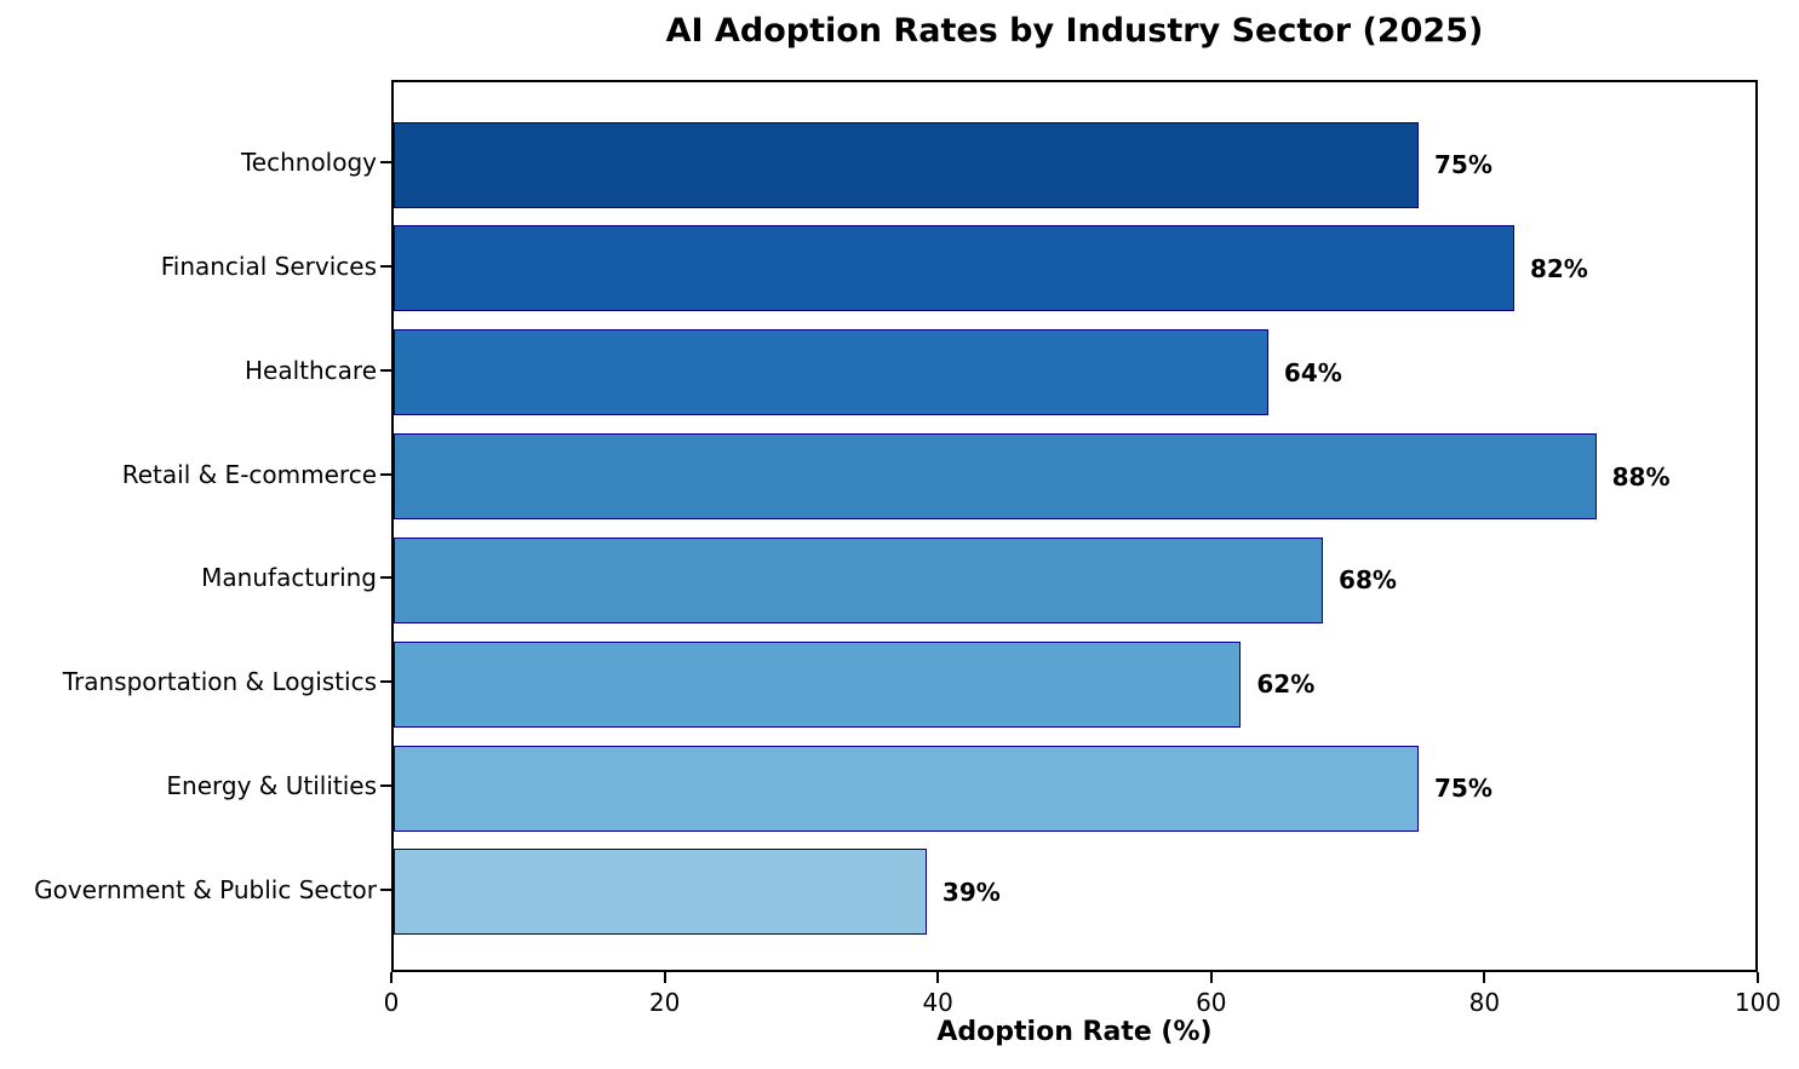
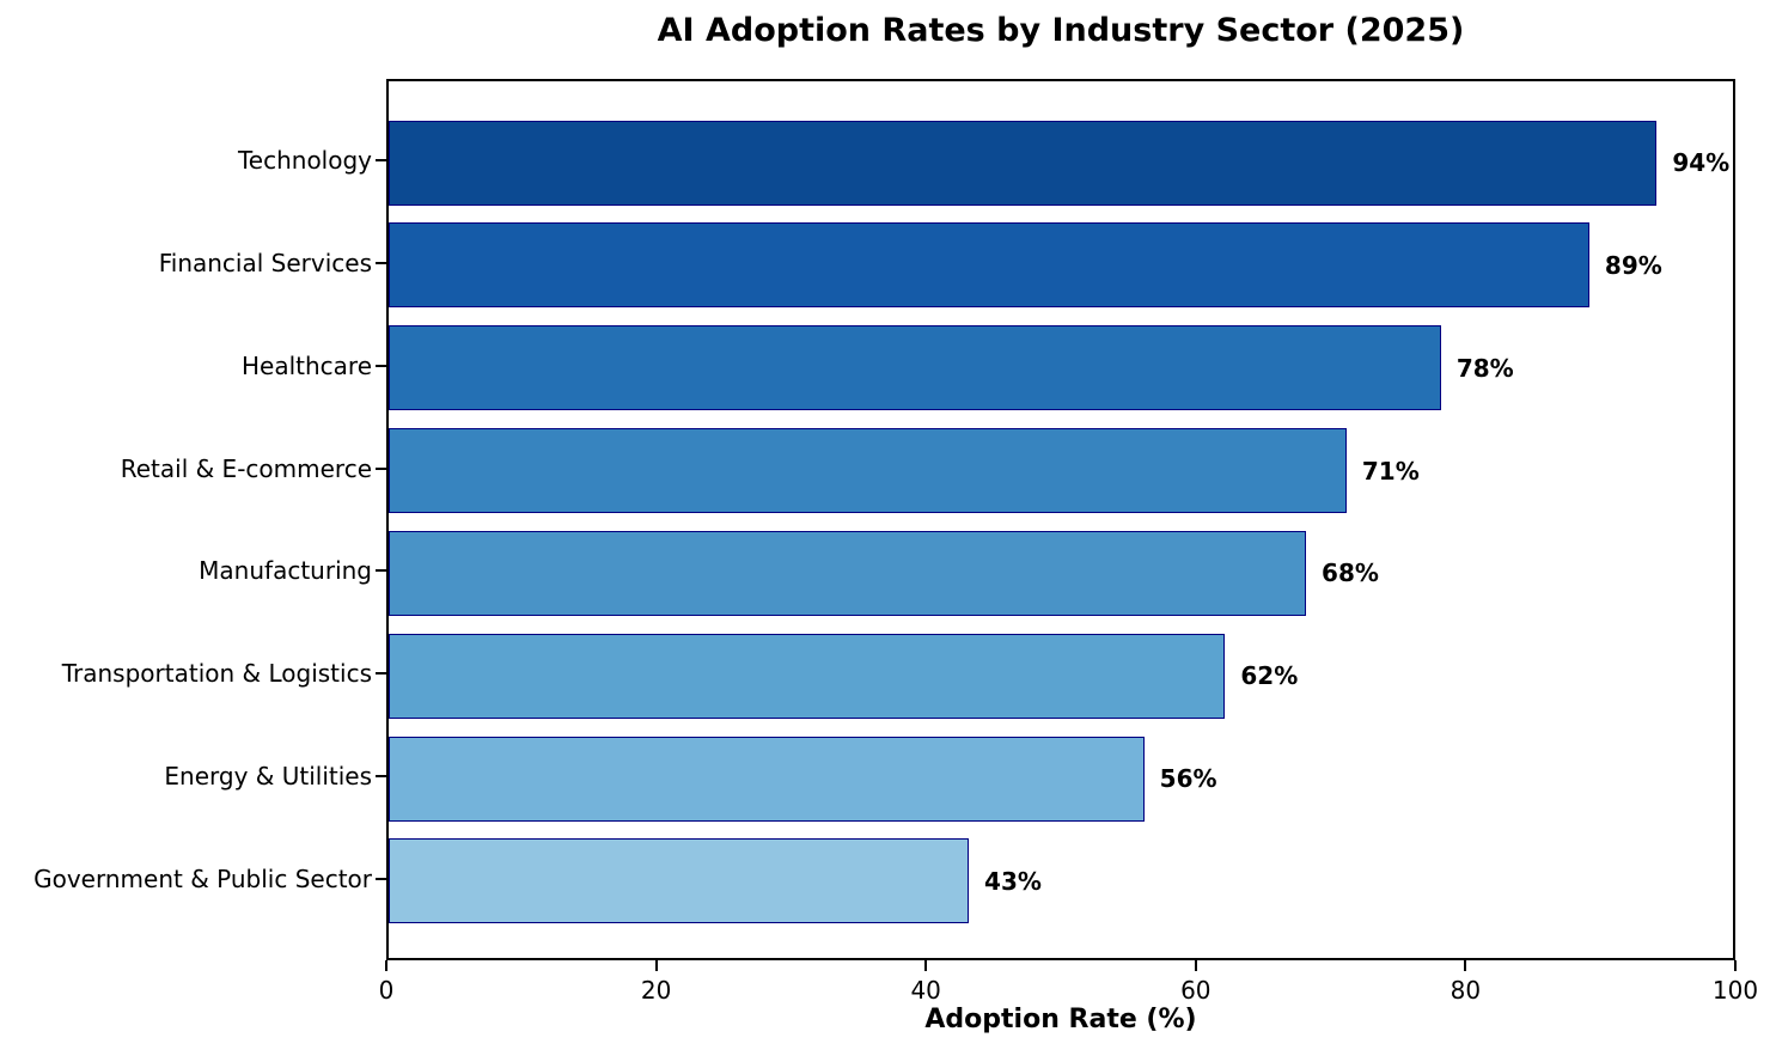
Technology: 75% -> 94%
Financial Services: 82% -> 89%
Healthcare: 64% -> 78%
Retail & E-commerce: 88% -> 71%
Energy & Utilities: 75% -> 56%
Government & Public Sector: 39% -> 43%
